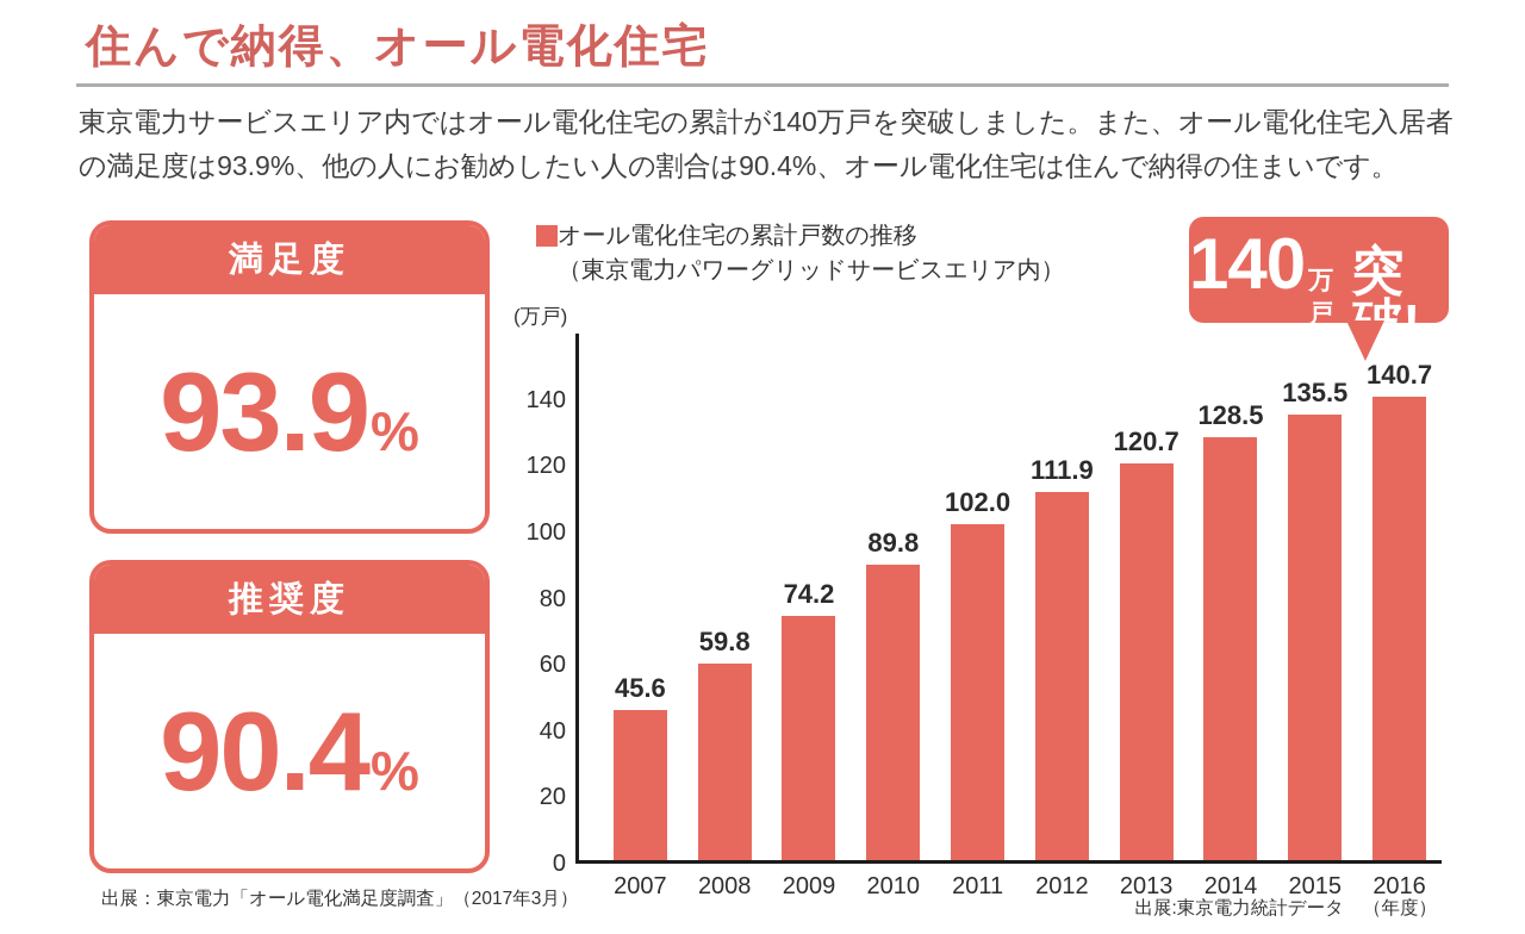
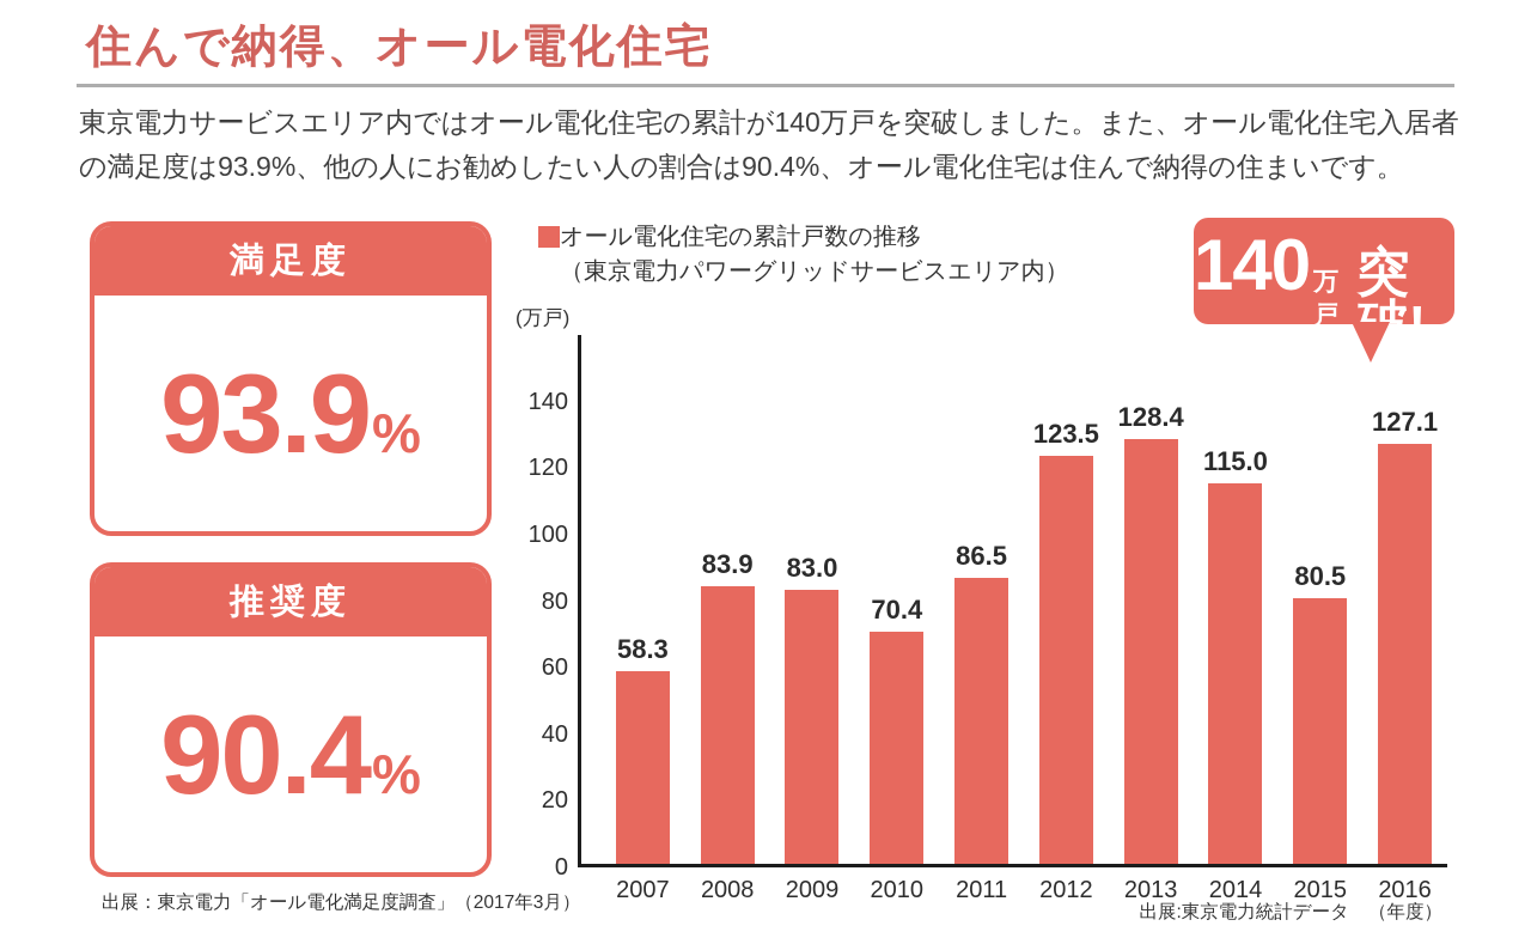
2007: 45.6 -> 58.3
2008: 59.8 -> 83.9
2009: 74.2 -> 83.0
2010: 89.8 -> 70.4
2011: 102.0 -> 86.5
2012: 111.9 -> 123.5
2013: 120.7 -> 128.4
2014: 128.5 -> 115.0
2015: 135.5 -> 80.5
2016: 140.7 -> 127.1
